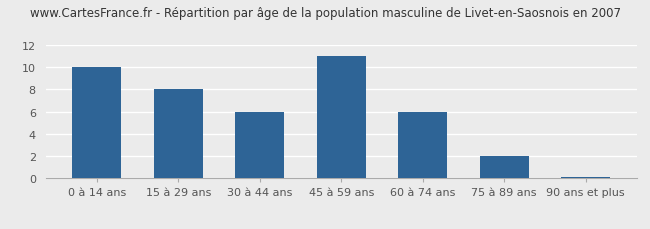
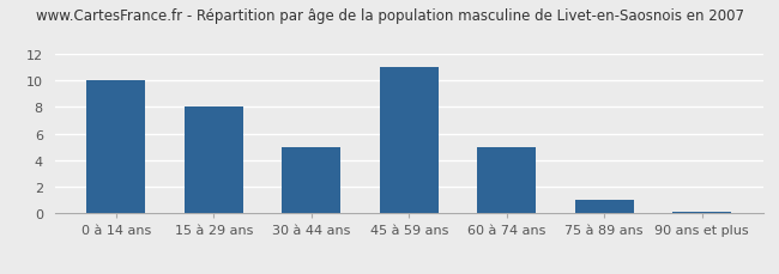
30 à 44 ans: 6.0 -> 5.0
60 à 74 ans: 6.0 -> 5.0
75 à 89 ans: 2.0 -> 1.0
